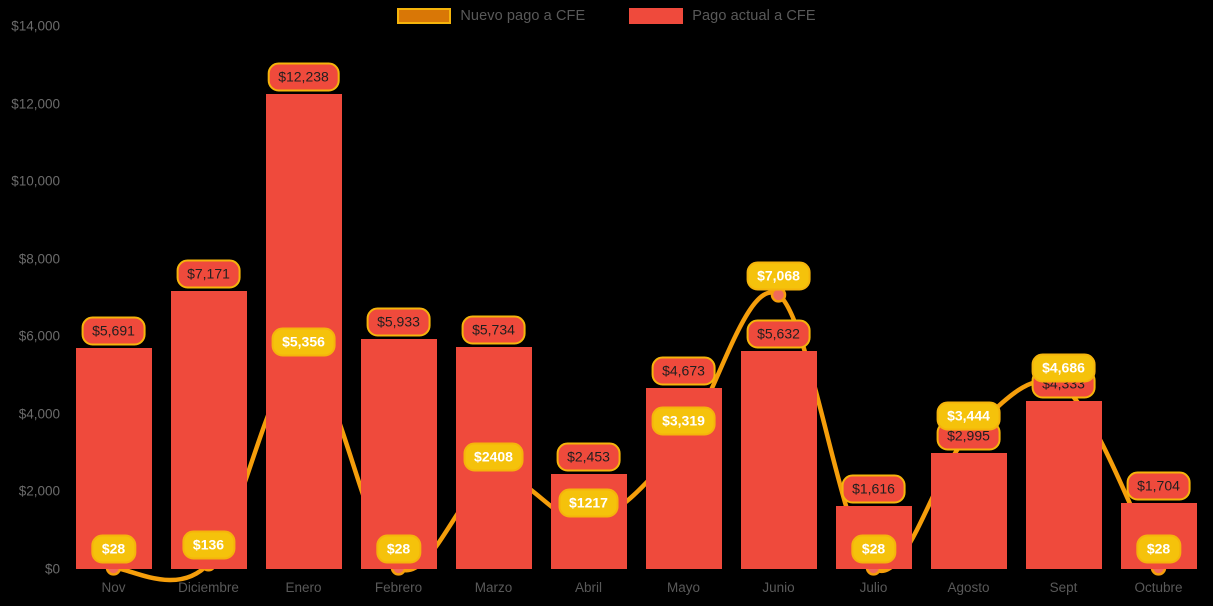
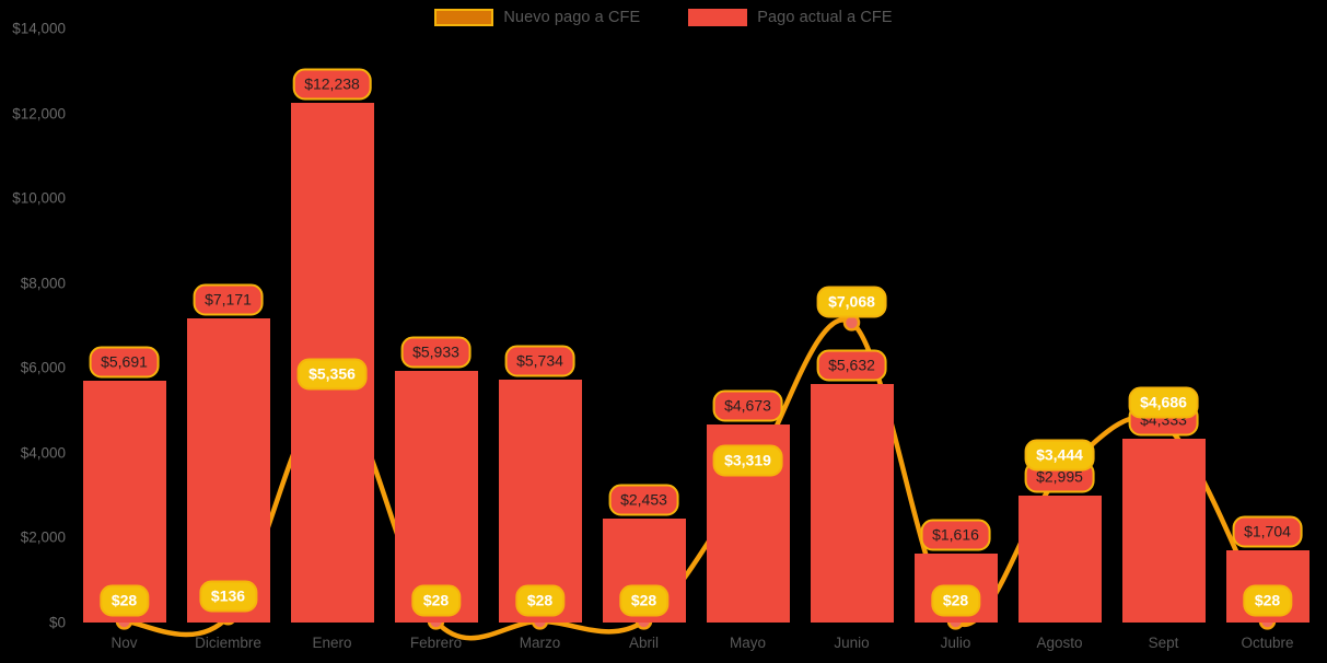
Nuevo pago a CFE/Marzo: $2408 -> $28
Nuevo pago a CFE/Abril: $1217 -> $28
